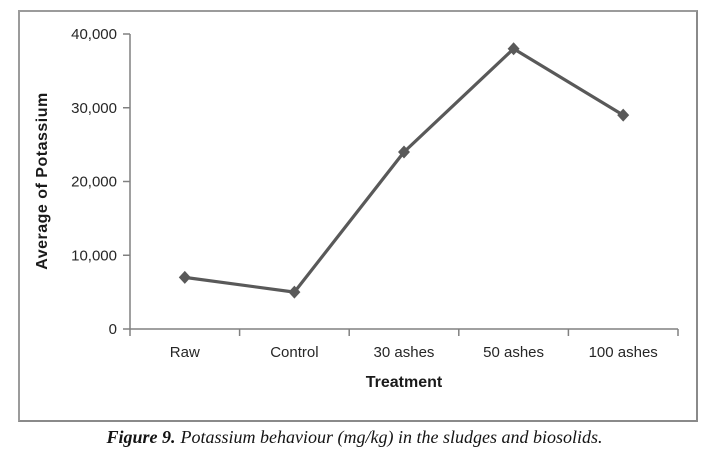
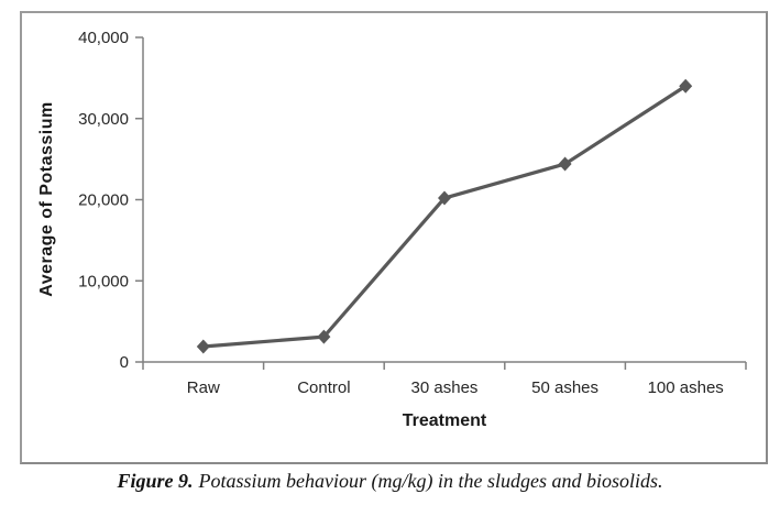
Raw: 7000 -> 2000
Control: 5000 -> 3000
30 ashes: 24000 -> 20000
50 ashes: 38000 -> 24000
100 ashes: 29000 -> 34000
